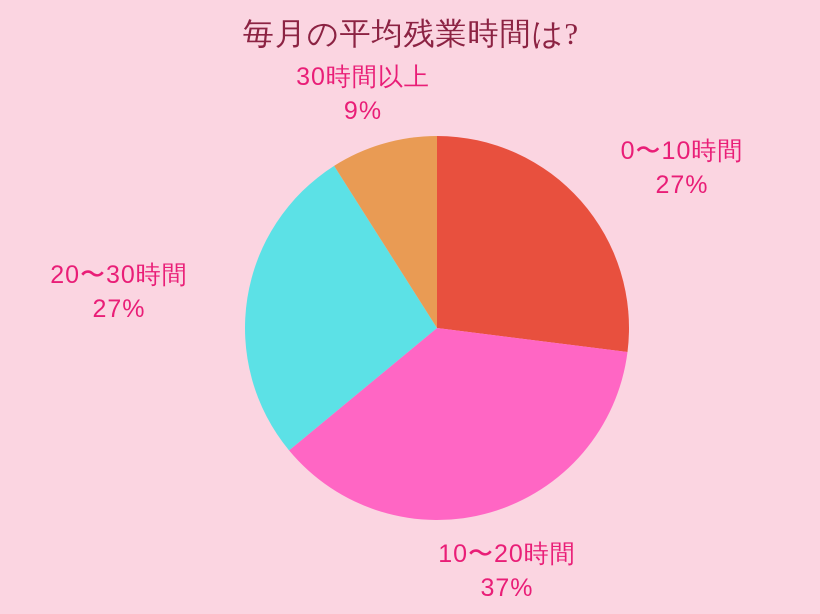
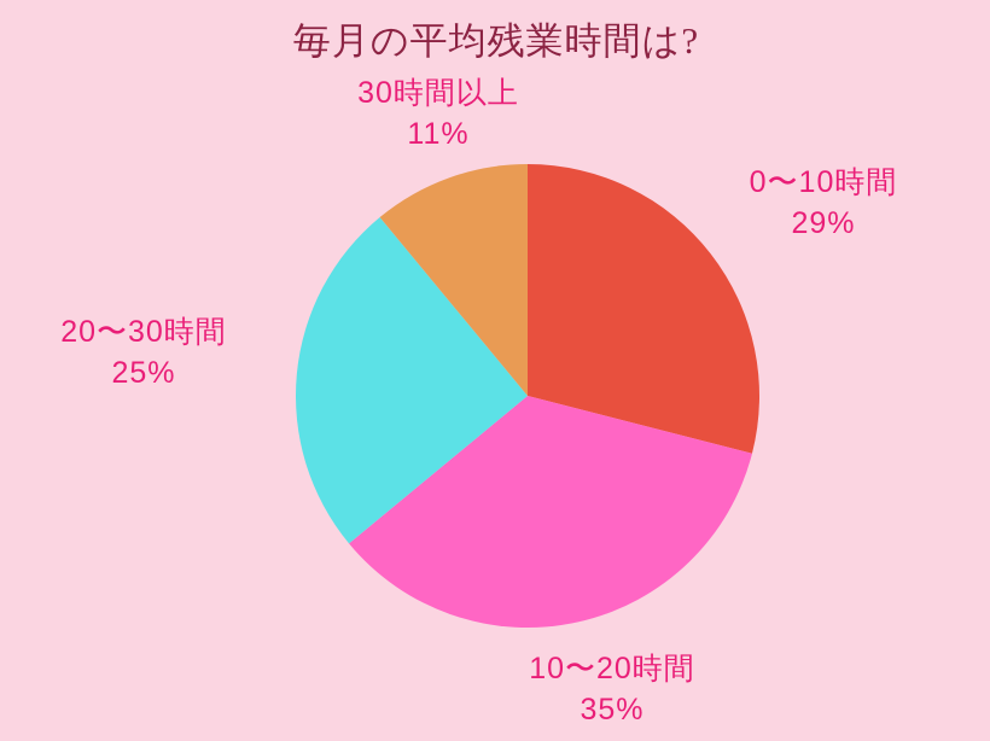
0〜10時間: 27% -> 29%
10〜20時間: 37% -> 35%
20〜30時間: 27% -> 25%
30時間以上: 9% -> 11%
